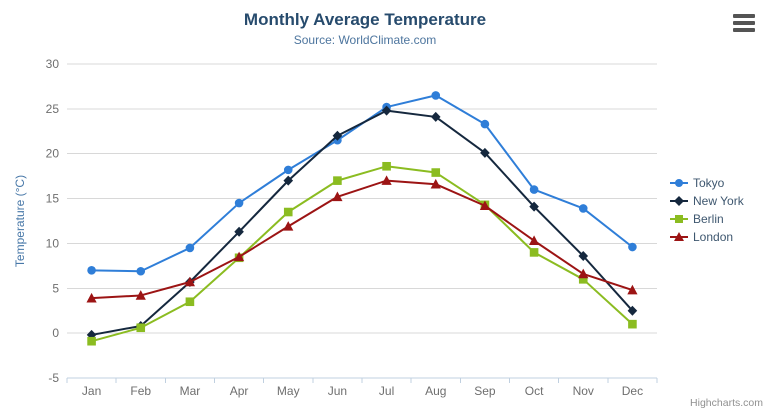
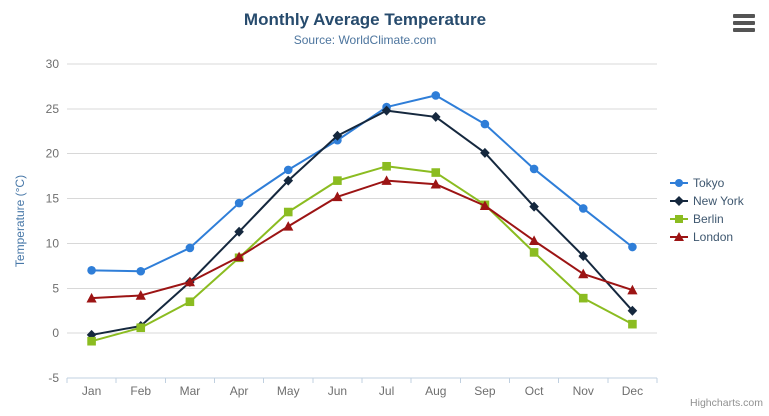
Tokyo/Oct: 16 -> 18
Berlin/Nov: 6 -> 4
